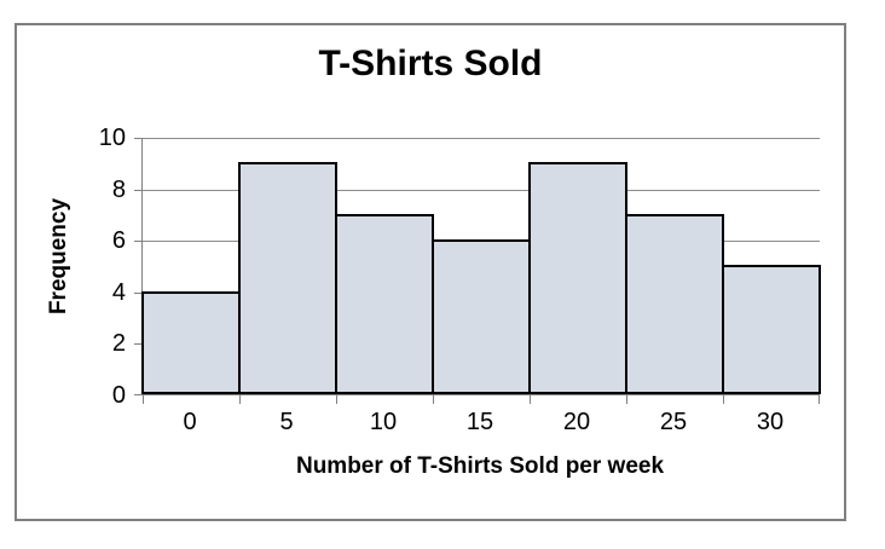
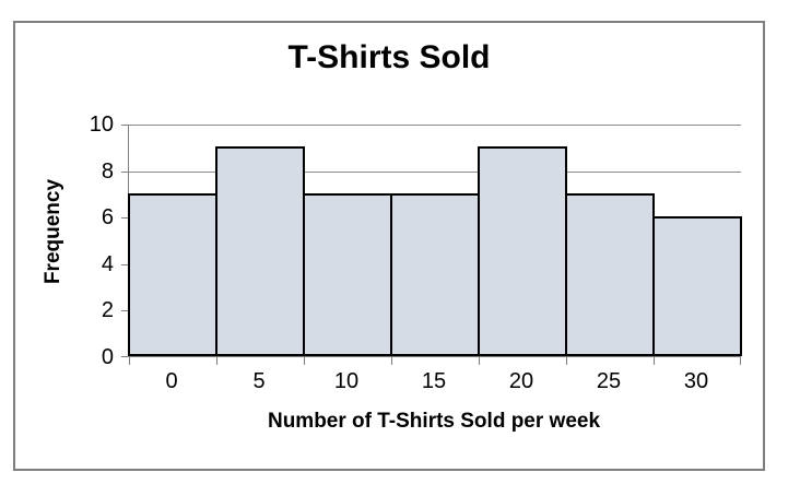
0: 4 -> 7
15: 6 -> 7
30: 5 -> 6
